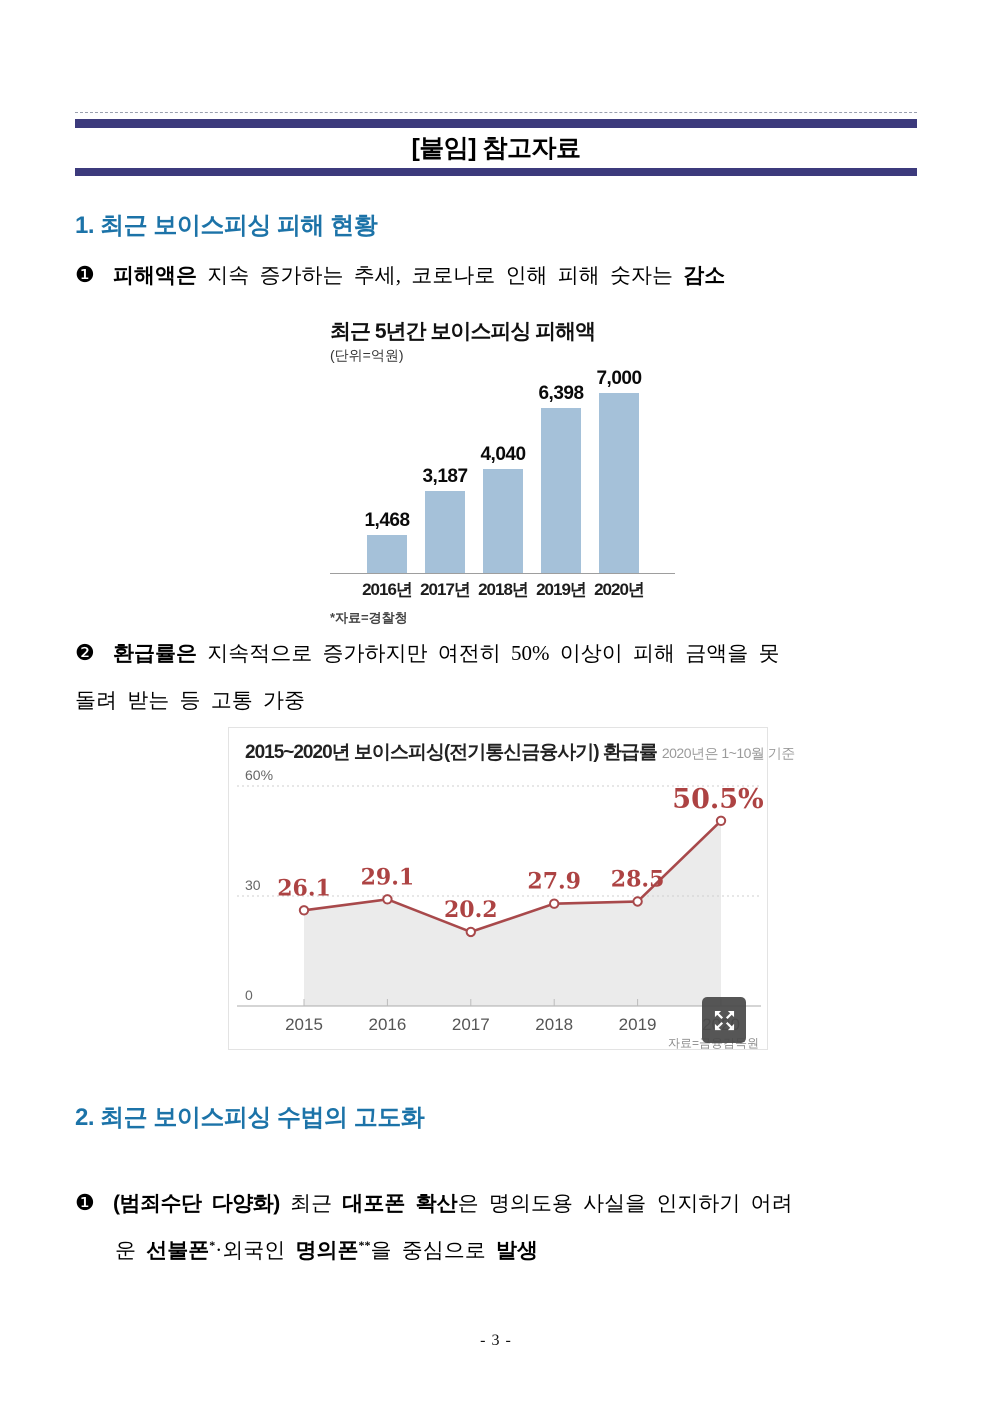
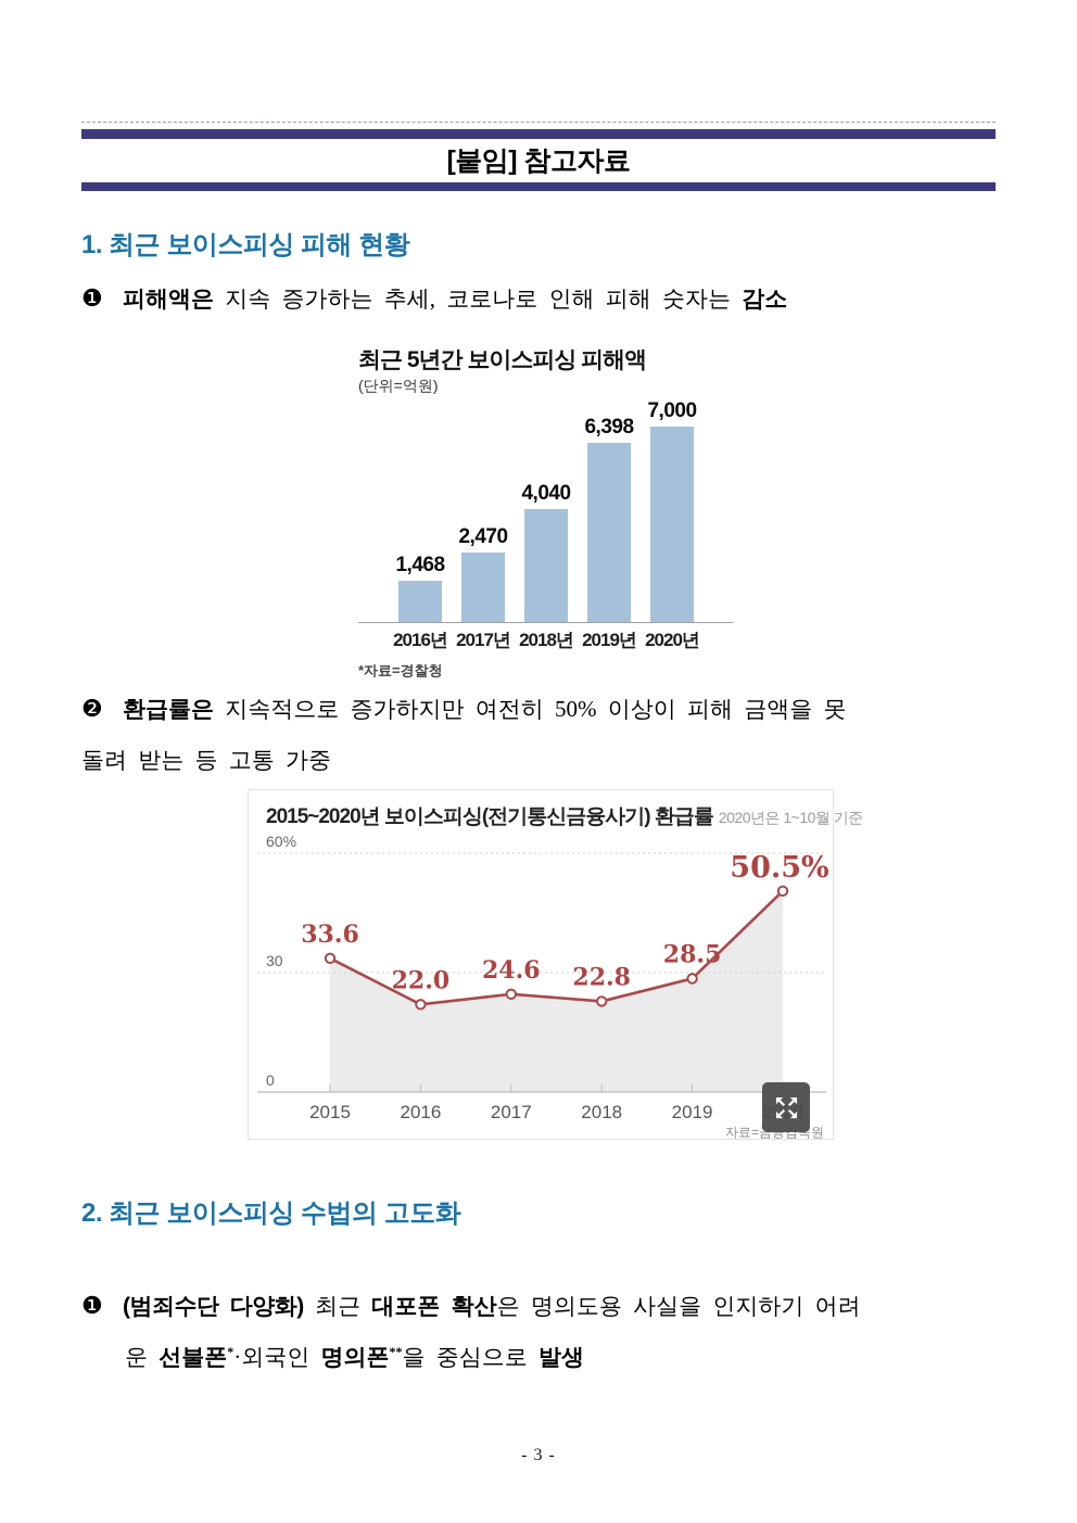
최근 5년간 보이스피싱 피해액/2017년: 3,187 -> 2,470
2015~2020년 보이스피싱(전기통신금융사기) 환급률/2015: 26.1 -> 33.6
2015~2020년 보이스피싱(전기통신금융사기) 환급률/2016: 29.1 -> 22.0
2015~2020년 보이스피싱(전기통신금융사기) 환급률/2017: 20.2 -> 24.6
2015~2020년 보이스피싱(전기통신금융사기) 환급률/2018: 27.9 -> 22.8
